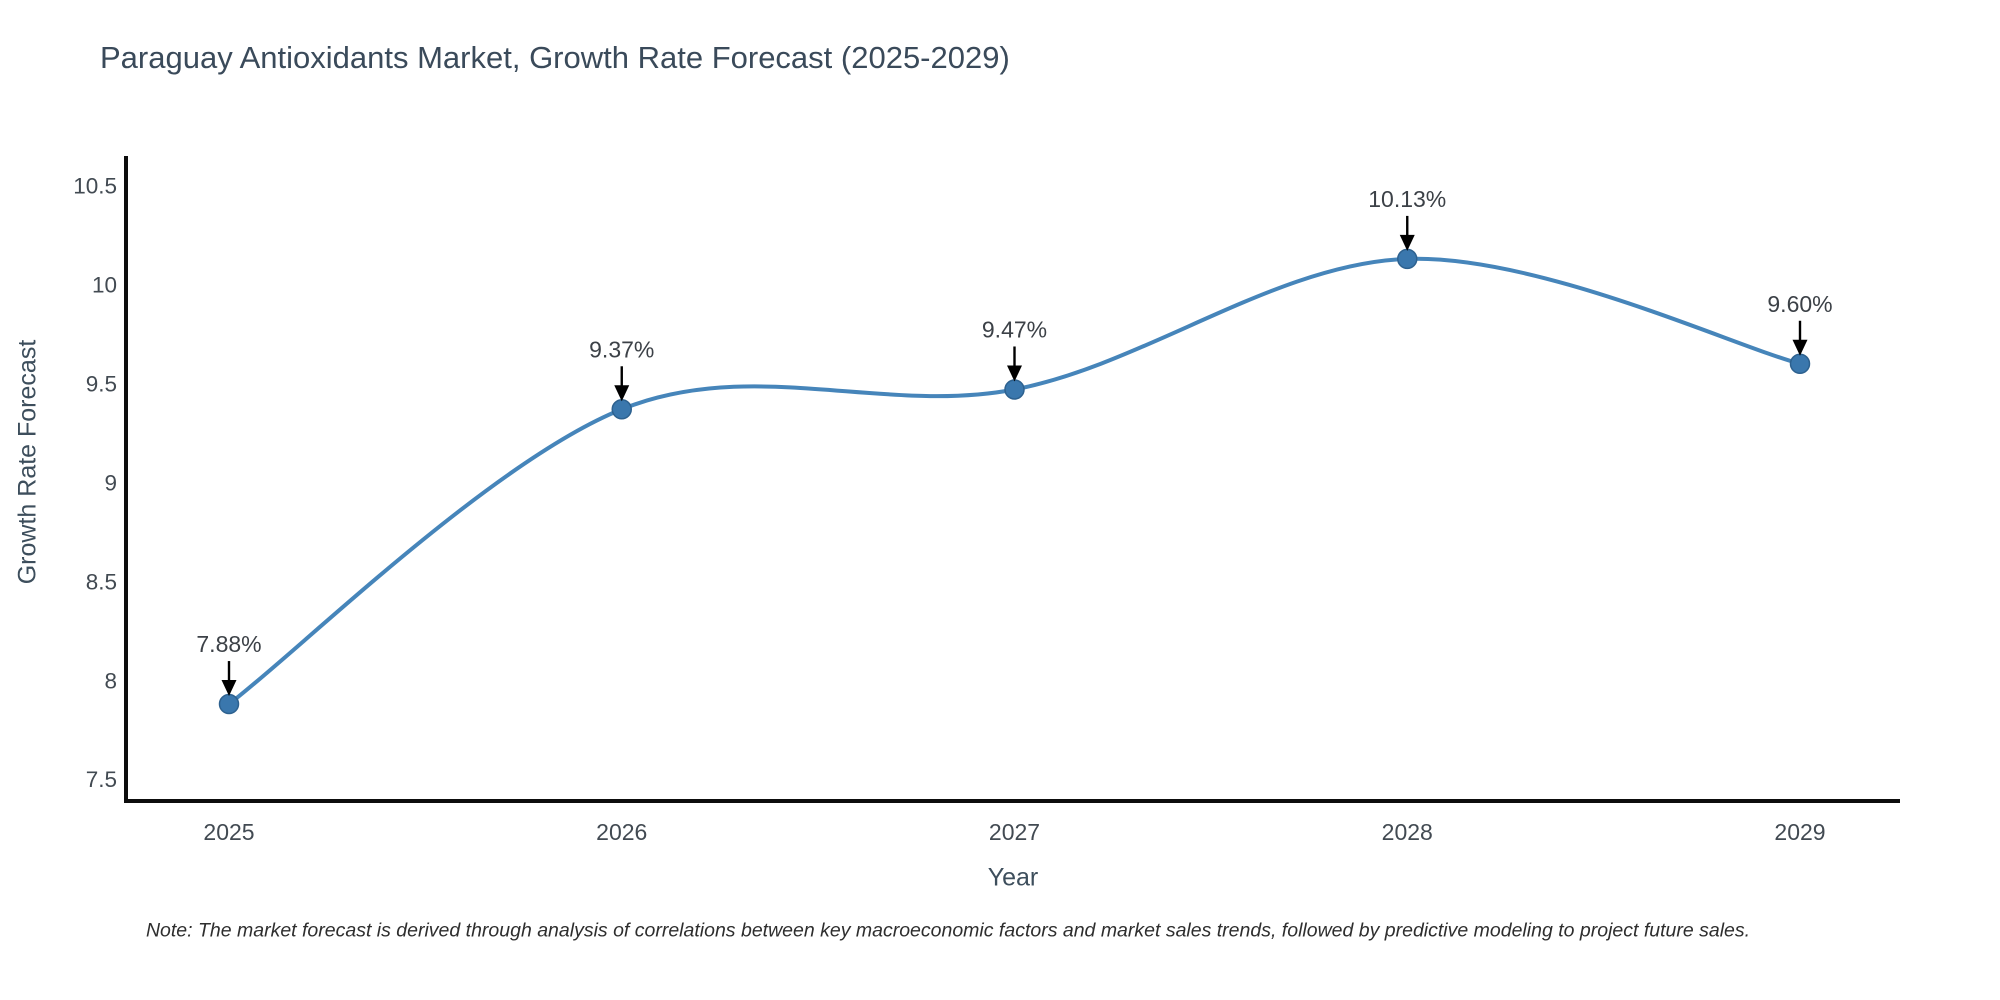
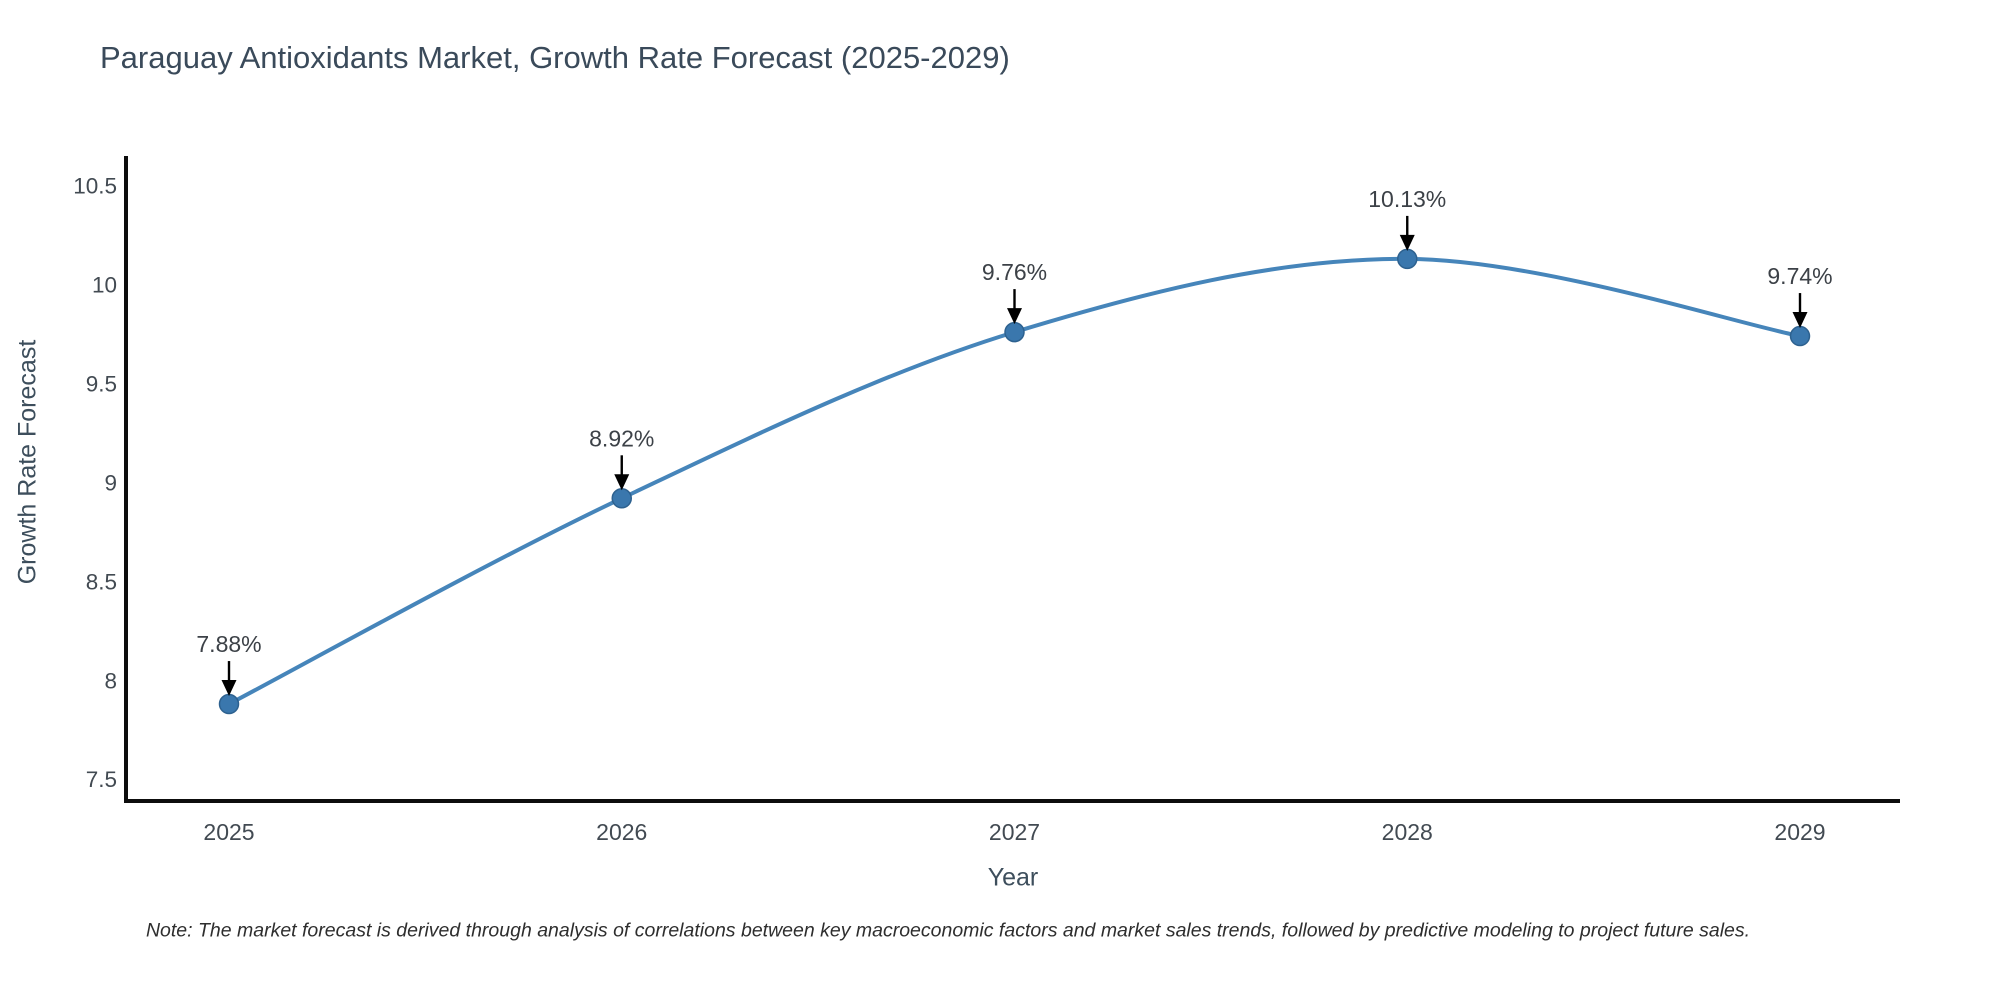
2026: 9.37% -> 8.92%
2027: 9.47% -> 9.76%
2029: 9.60% -> 9.74%
